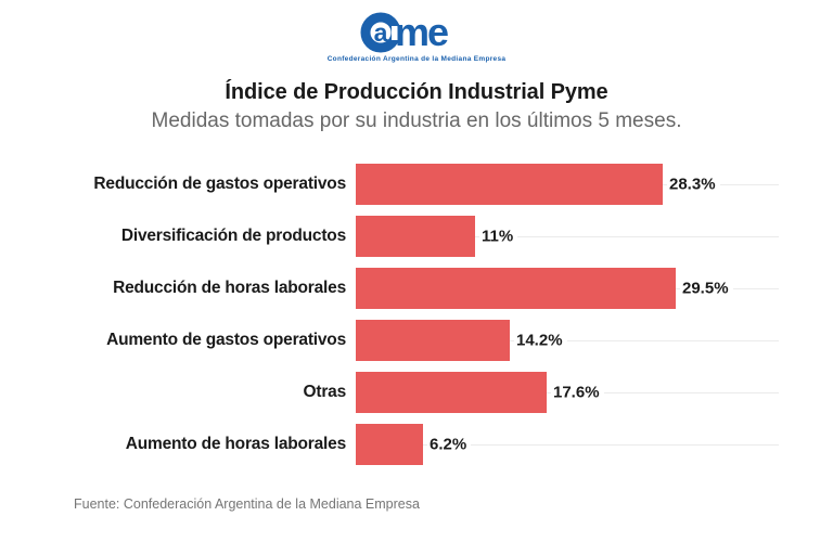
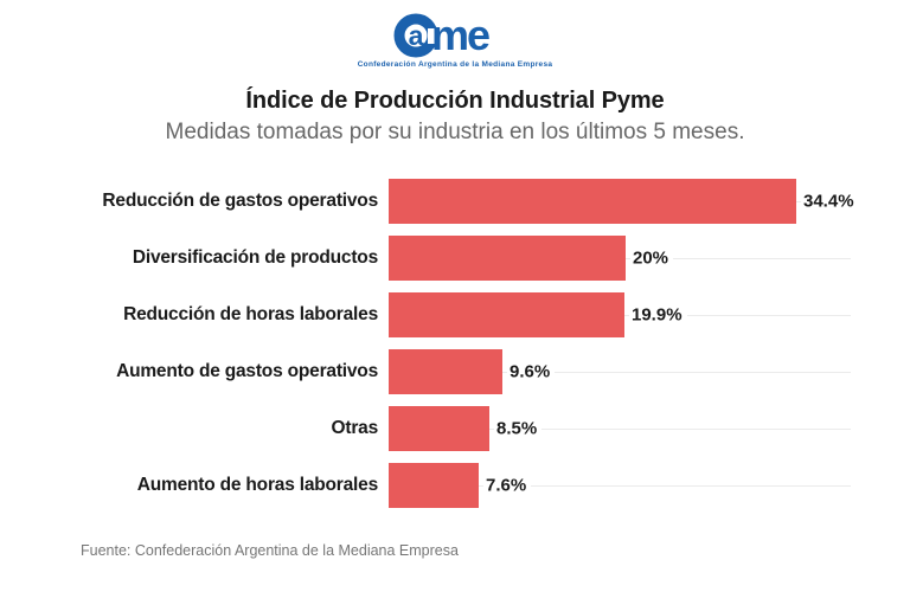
Reducción de gastos operativos: 28.3% -> 34.4%
Diversificación de productos: 11% -> 20%
Reducción de horas laborales: 29.5% -> 19.9%
Aumento de gastos operativos: 14.2% -> 9.6%
Otras: 17.6% -> 8.5%
Aumento de horas laborales: 6.2% -> 7.6%
